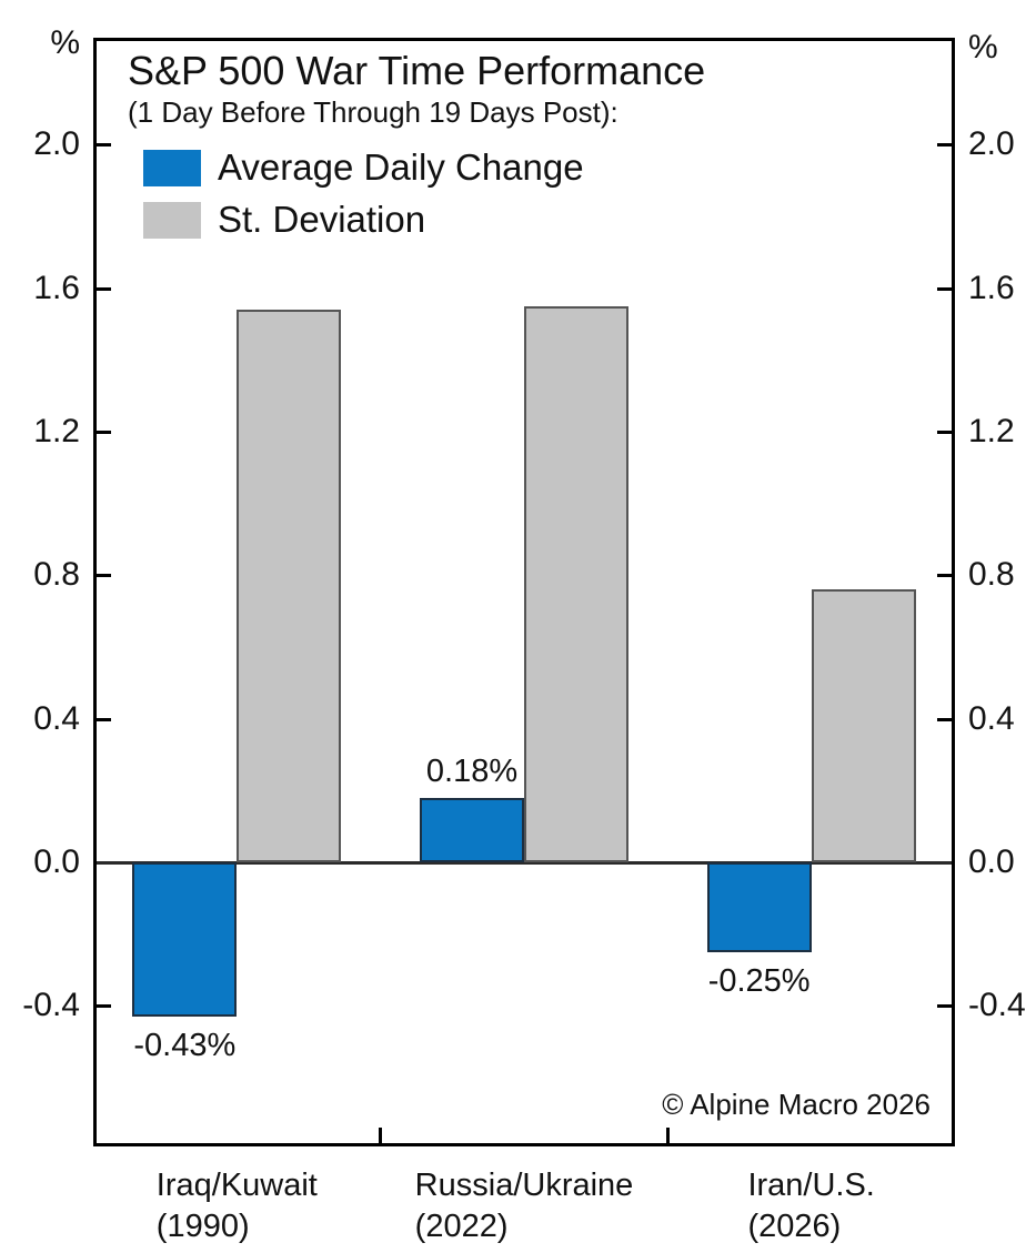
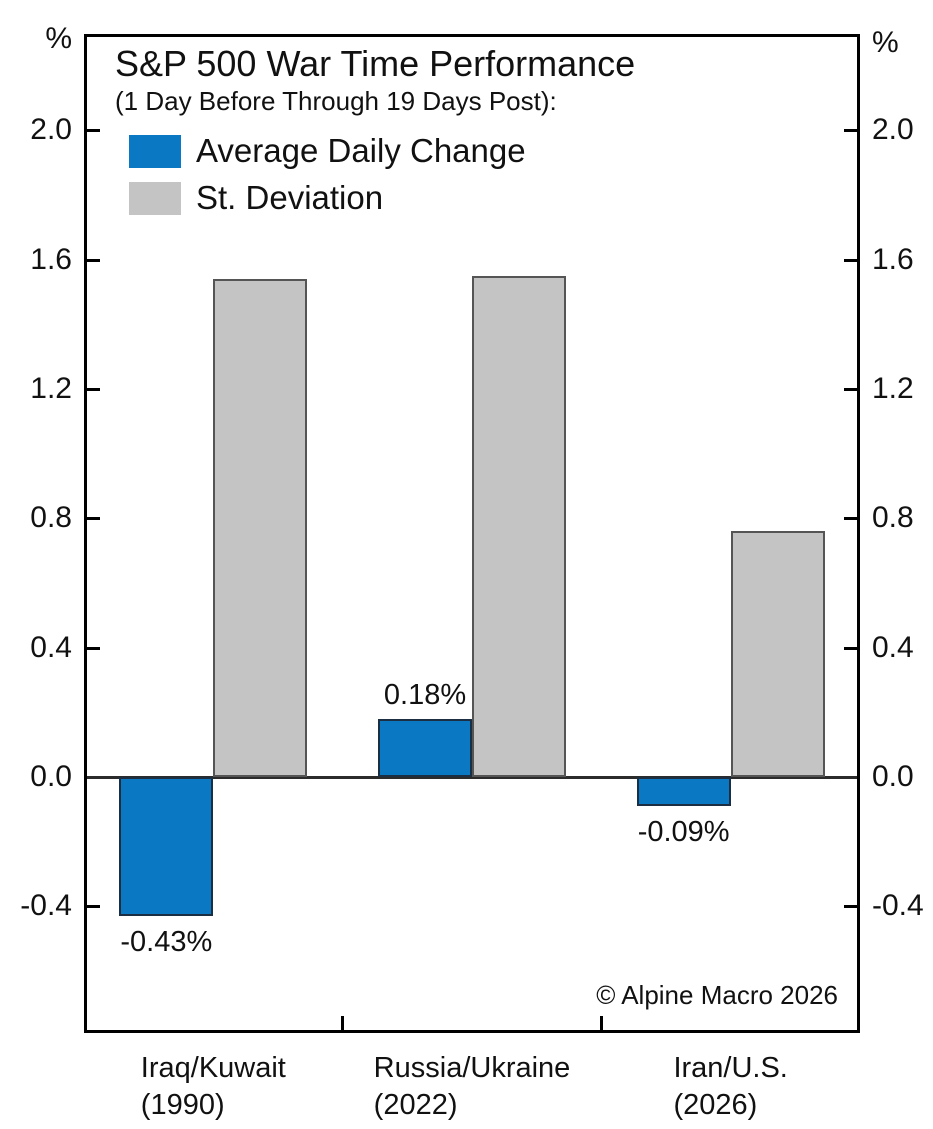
Average Daily Change/Iran/U.S. (2026): -0.25% -> -0.09%
